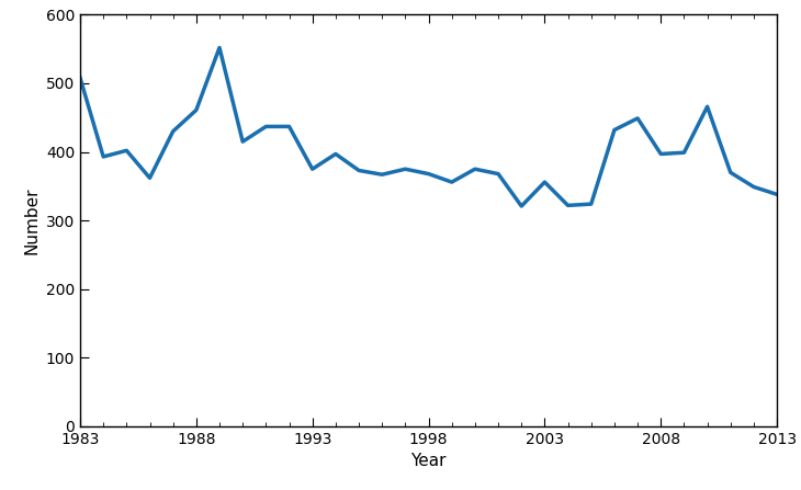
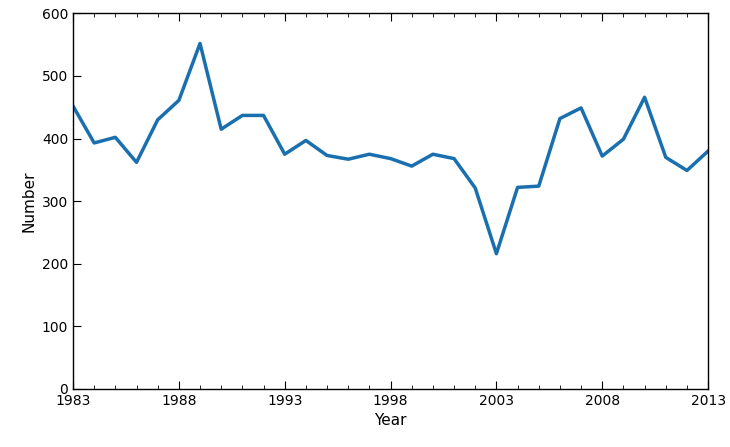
1983: 508 -> 452
2003: 356 -> 216
2008: 397 -> 372
2013: 338 -> 380
